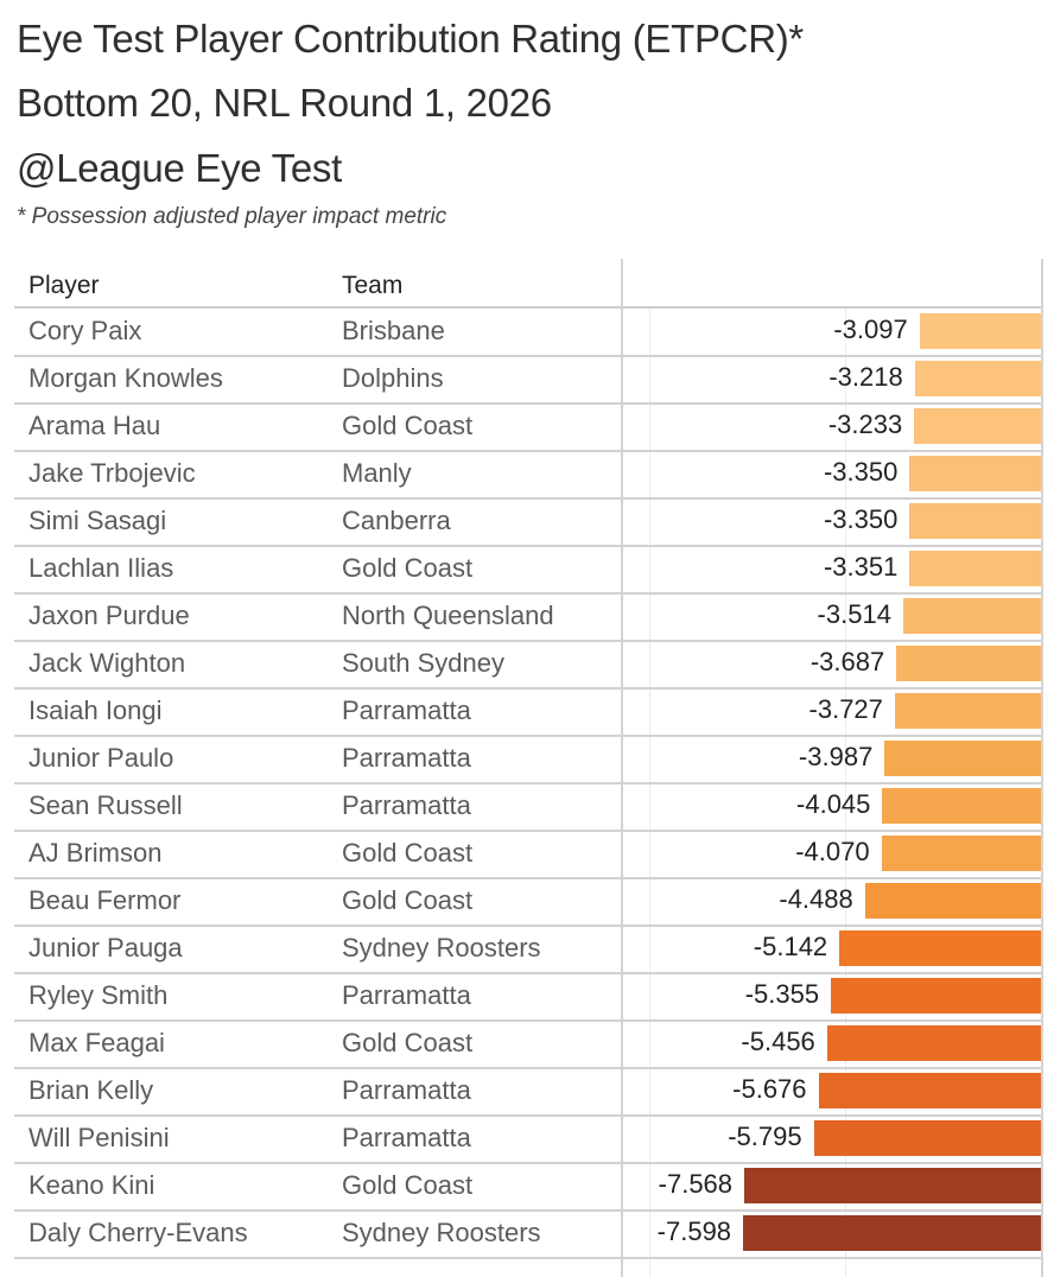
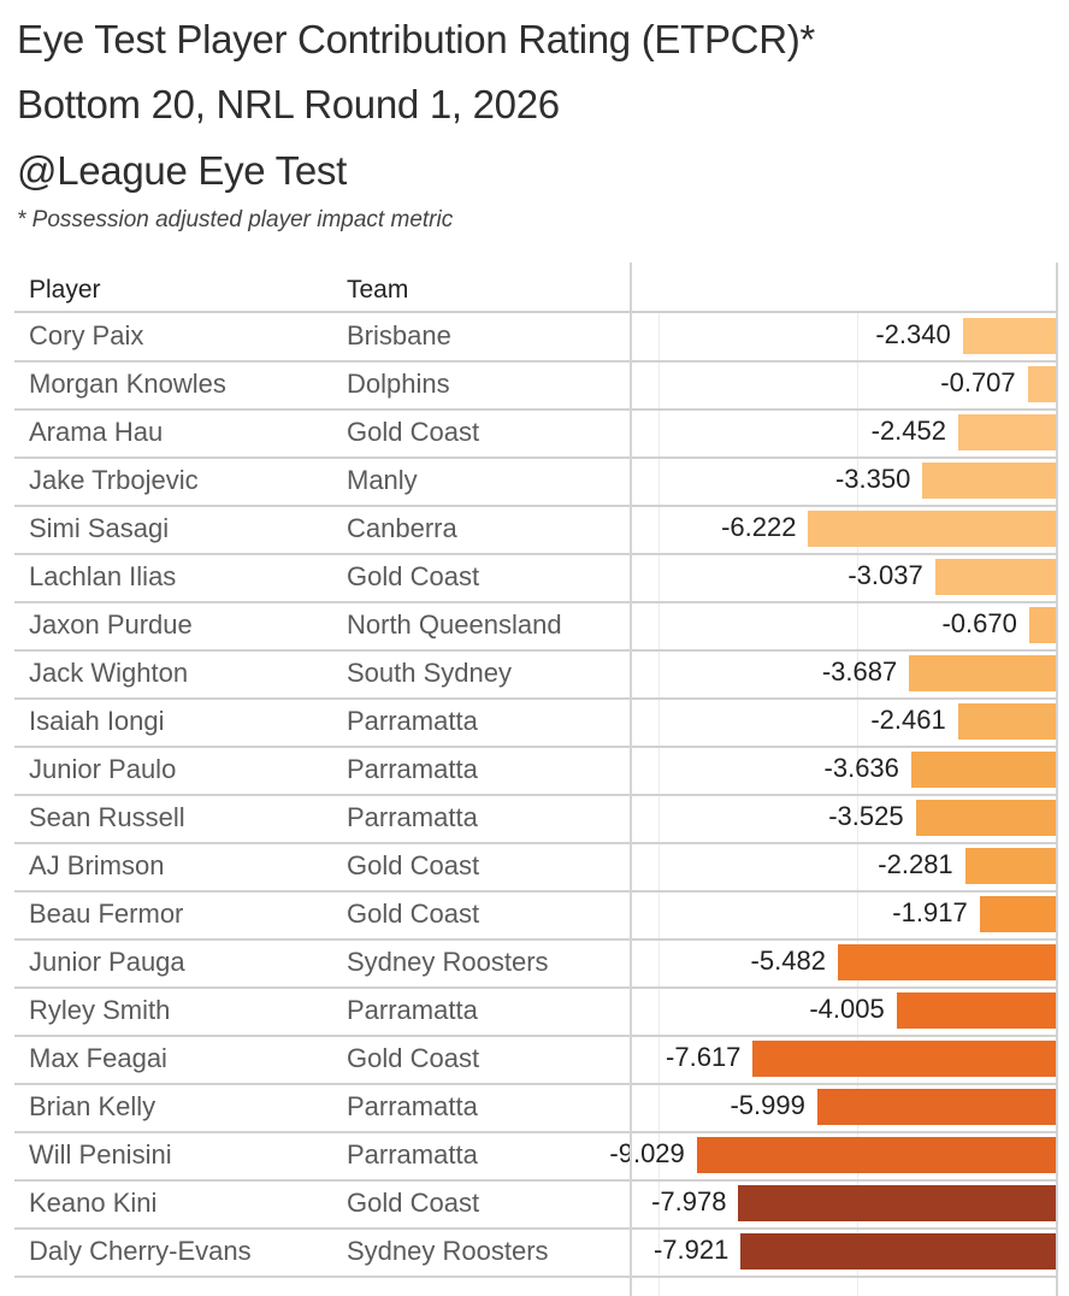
Cory Paix: -3.097 -> -2.340
Morgan Knowles: -3.218 -> -0.707
Arama Hau: -3.233 -> -2.452
Simi Sasagi: -3.350 -> -6.222
Lachlan Ilias: -3.351 -> -3.037
Jaxon Purdue: -3.514 -> -0.670
Isaiah Iongi: -3.727 -> -2.461
Junior Paulo: -3.987 -> -3.636
Sean Russell: -4.045 -> -3.525
AJ Brimson: -4.070 -> -2.281
Beau Fermor: -4.488 -> -1.917
Junior Pauga: -5.142 -> -5.482
Ryley Smith: -5.355 -> -4.005
Max Feagai: -5.456 -> -7.617
Brian Kelly: -5.676 -> -5.999
Will Penisini: -5.795 -> -9.029
Keano Kini: -7.568 -> -7.978
Daly Cherry-Evans: -7.598 -> -7.921
